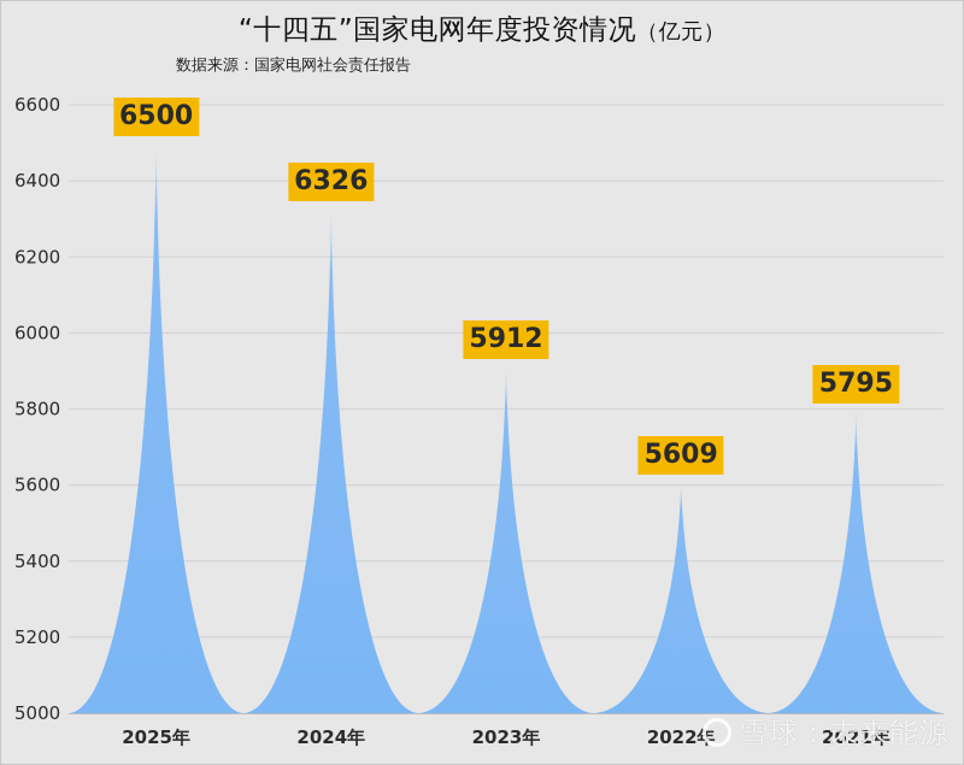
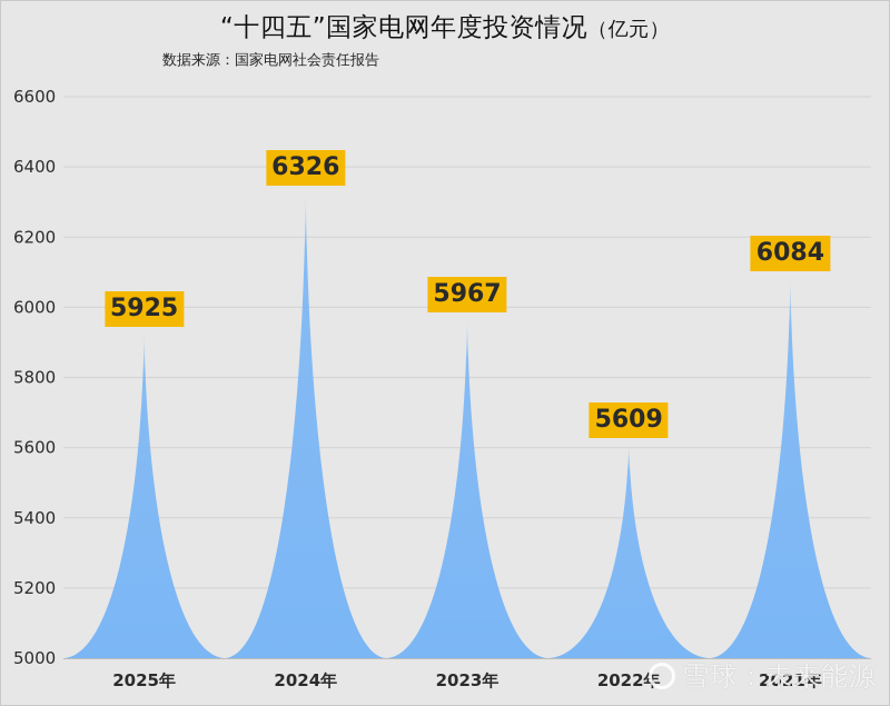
2025年: 6500 -> 5925
2023年: 5912 -> 5967
2021年: 5795 -> 6084
